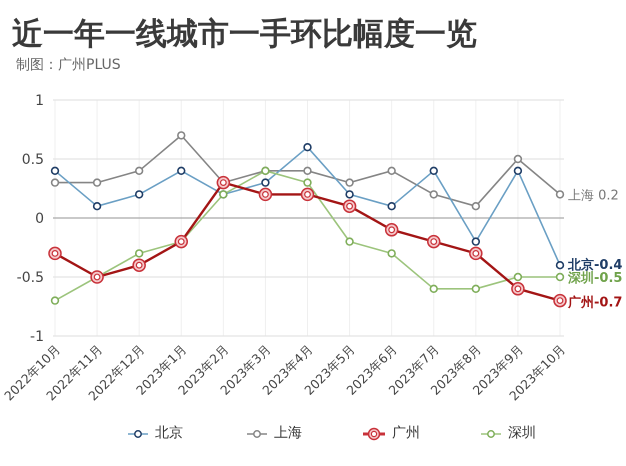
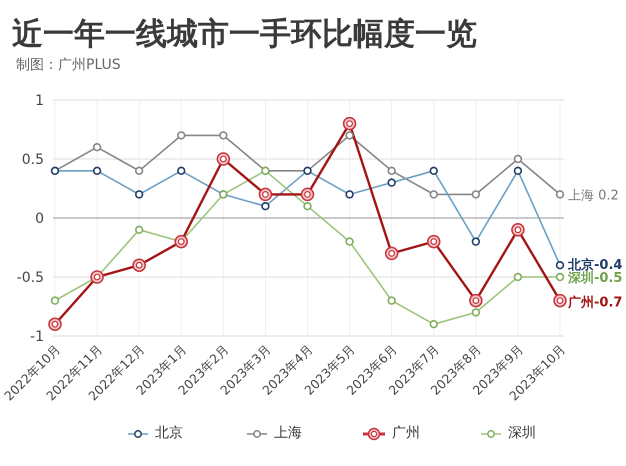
上海/2022年10月: 0.3 -> 0.4
广州/2022年10月: -0.3 -> -0.9
北京/2022年11月: 0.1 -> 0.4
上海/2022年11月: 0.3 -> 0.6
深圳/2022年12月: -0.3 -> -0.1
上海/2023年2月: 0.3 -> 0.7
广州/2023年2月: 0.3 -> 0.5
北京/2023年3月: 0.3 -> 0.1
北京/2023年4月: 0.6 -> 0.4
深圳/2023年4月: 0.3 -> 0.1
上海/2023年5月: 0.3 -> 0.7
广州/2023年5月: 0.1 -> 0.8
北京/2023年6月: 0.1 -> 0.3
广州/2023年6月: -0.1 -> -0.3
深圳/2023年6月: -0.3 -> -0.7
深圳/2023年7月: -0.6 -> -0.9
上海/2023年8月: 0.1 -> 0.2
广州/2023年8月: -0.3 -> -0.7
深圳/2023年8月: -0.6 -> -0.8
广州/2023年9月: -0.6 -> -0.1
